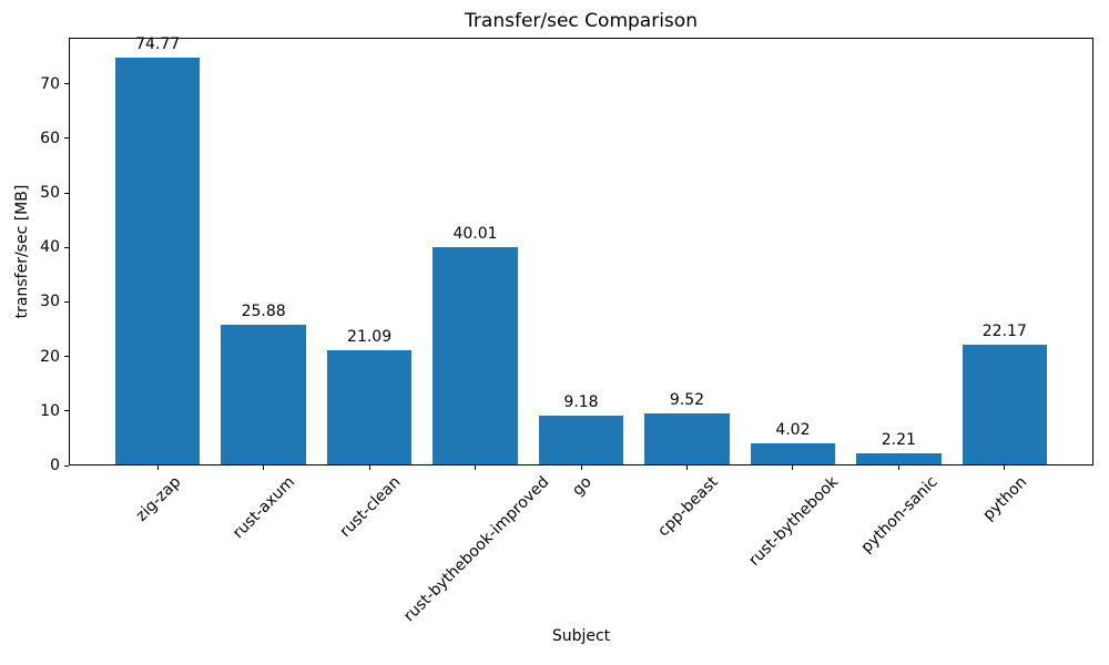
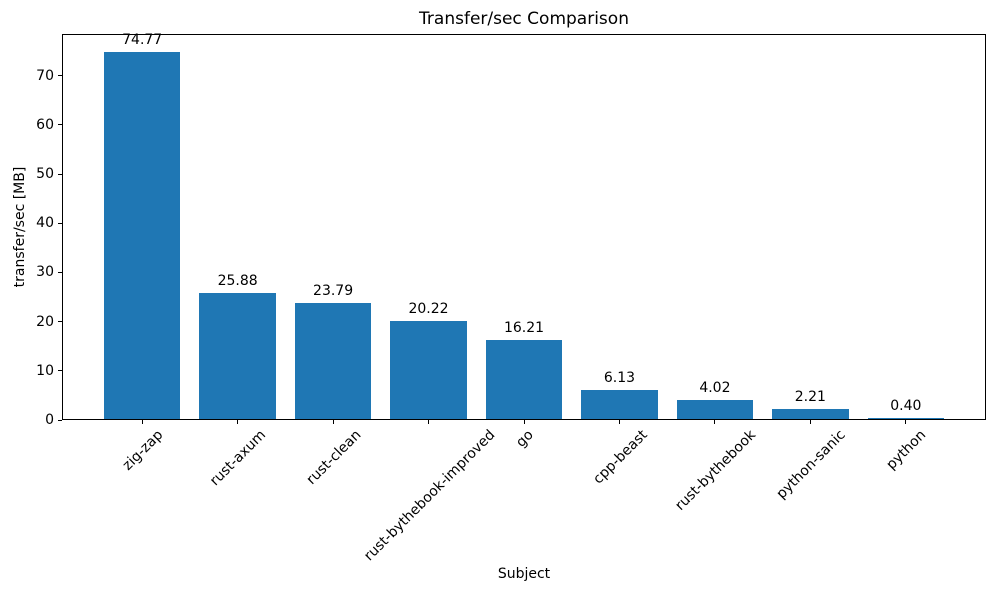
rust-clean: 21.09 -> 23.79
rust-bythebook-improved: 40.01 -> 20.22
go: 9.18 -> 16.21
cpp-beast: 9.52 -> 6.13
python: 22.17 -> 0.40
